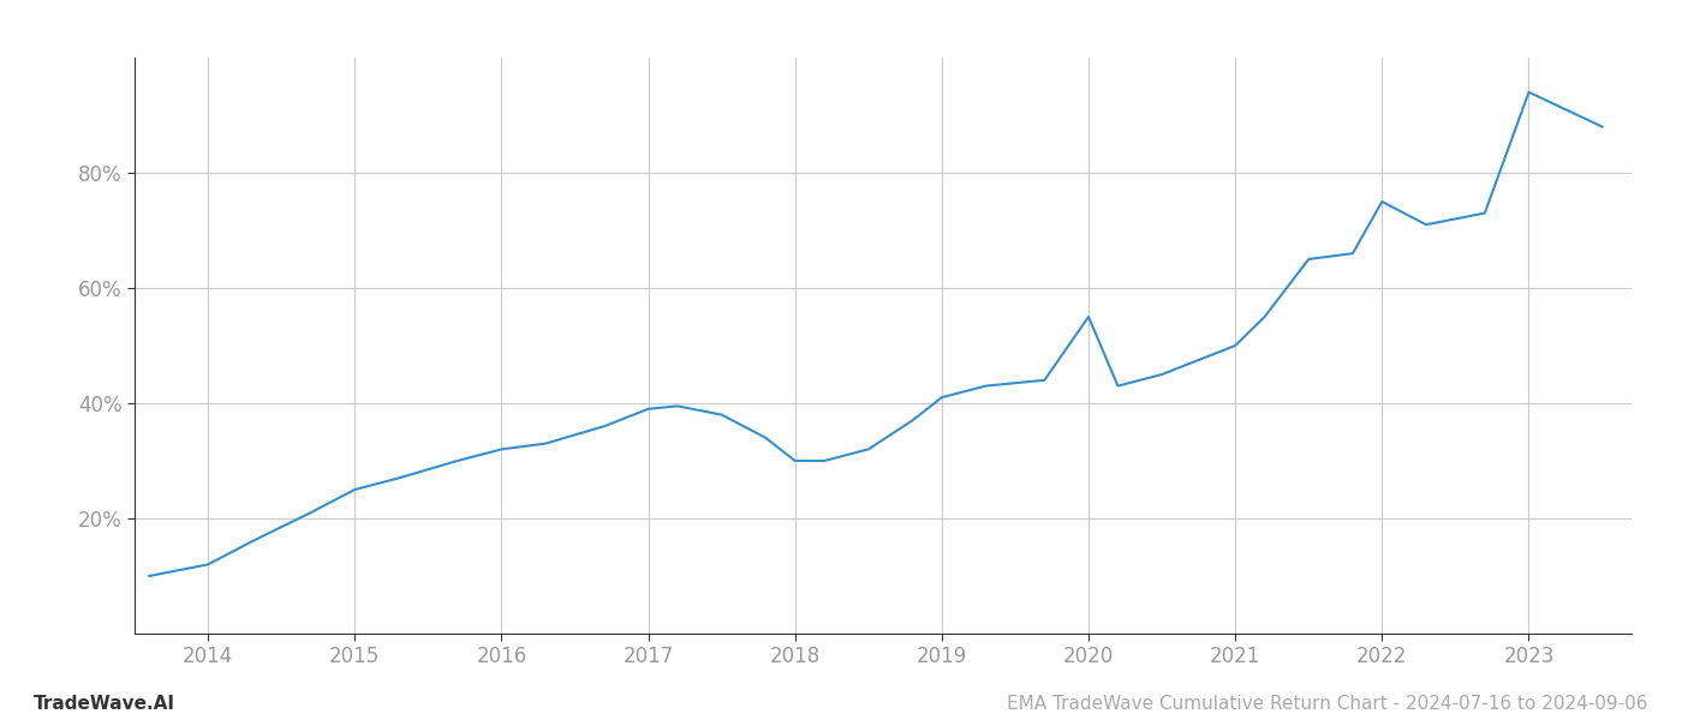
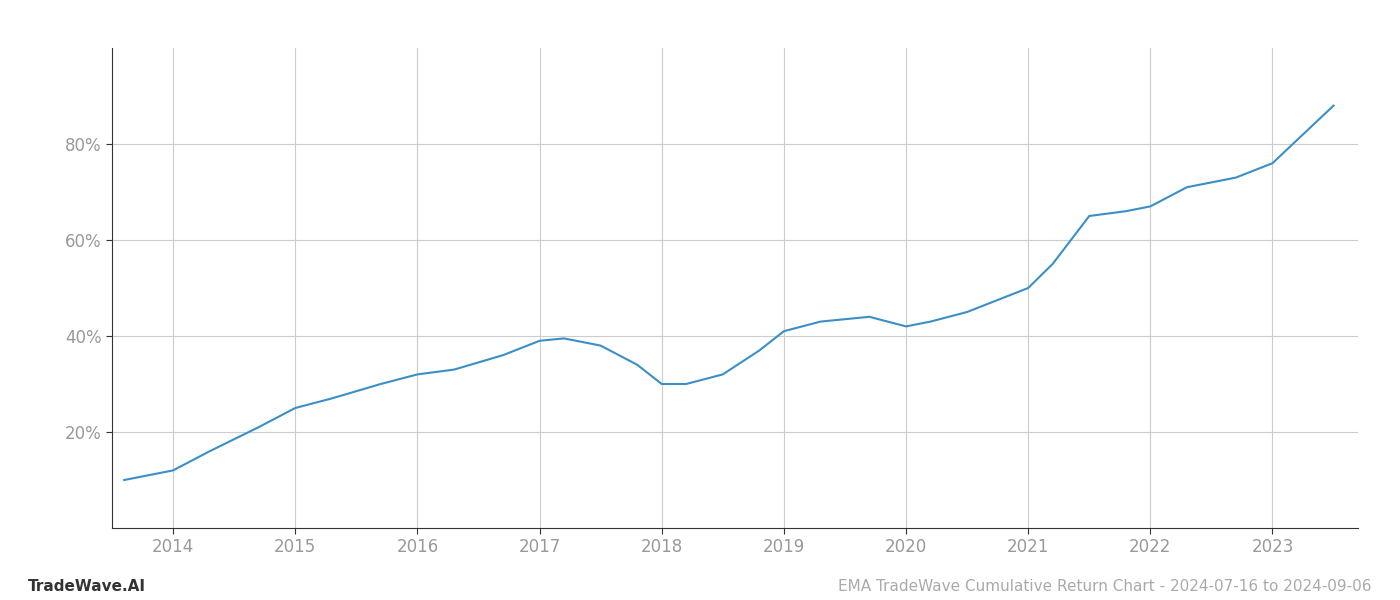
2020: 55.0% -> 42.0%
2022: 75.0% -> 67.0%
2023: 94.0% -> 76.0%
